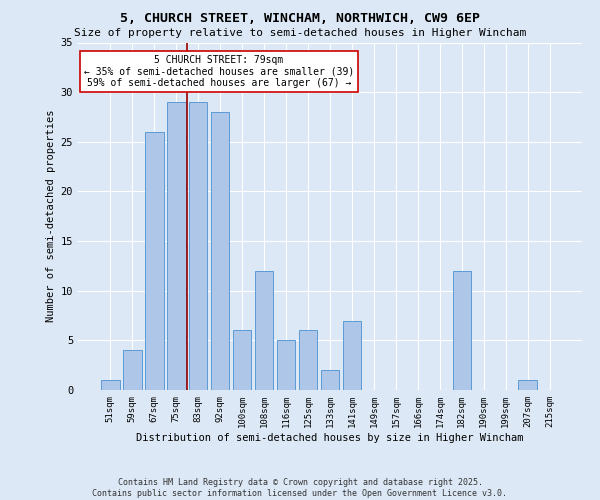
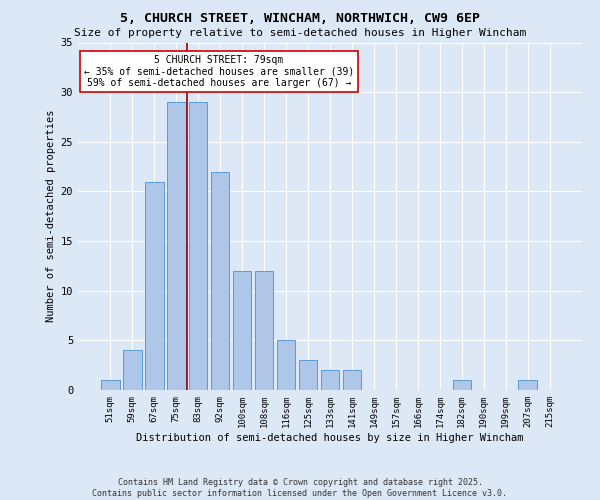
67sqm: 26 -> 21
92sqm: 28 -> 22
100sqm: 6 -> 12
125sqm: 6 -> 3
141sqm: 7 -> 2
182sqm: 12 -> 1
